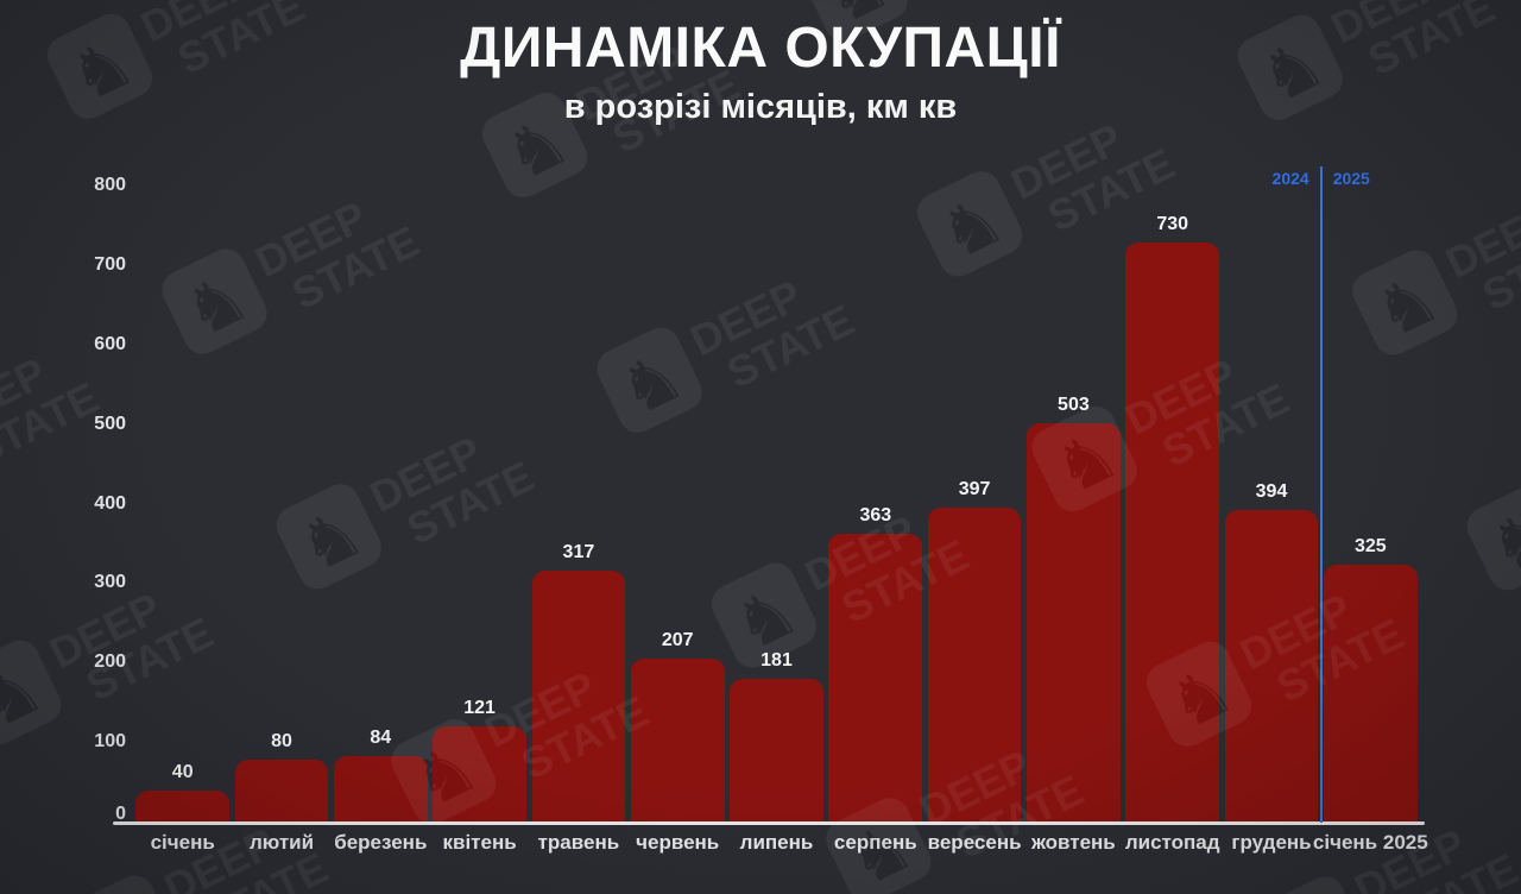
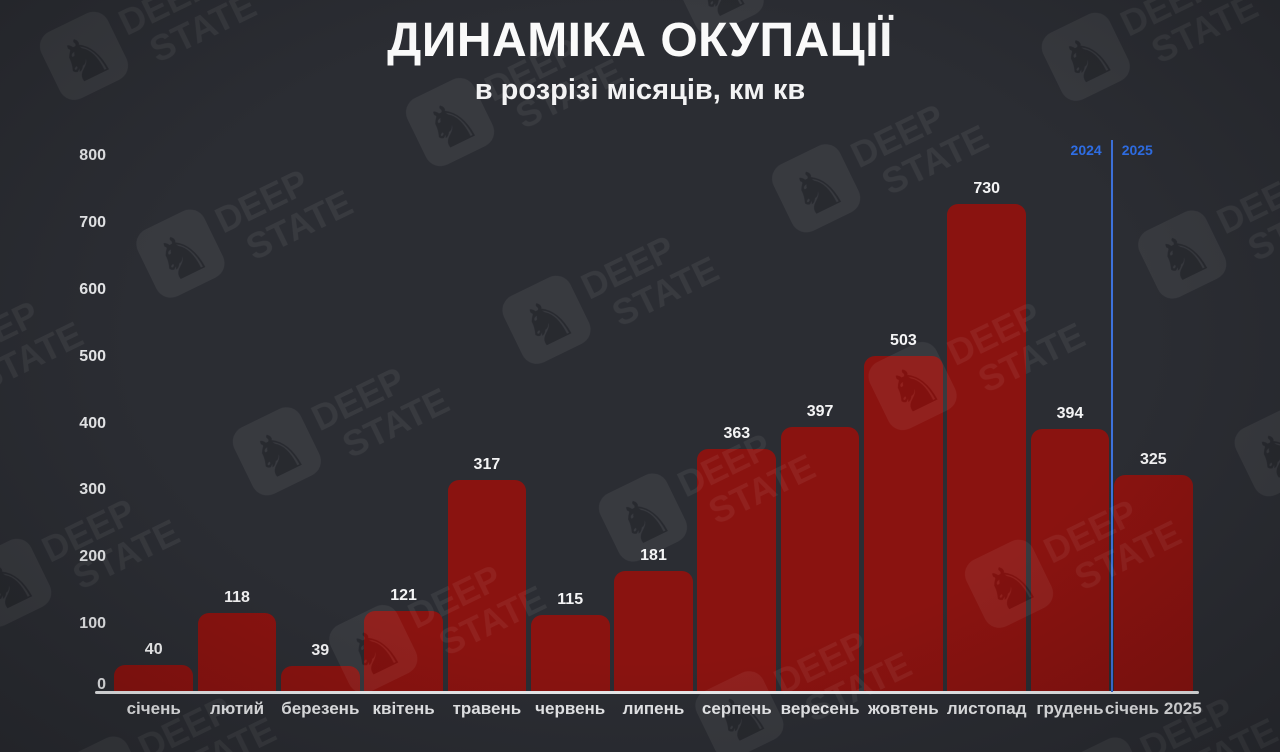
лютий: 80 -> 118
березень: 84 -> 39
червень: 207 -> 115
